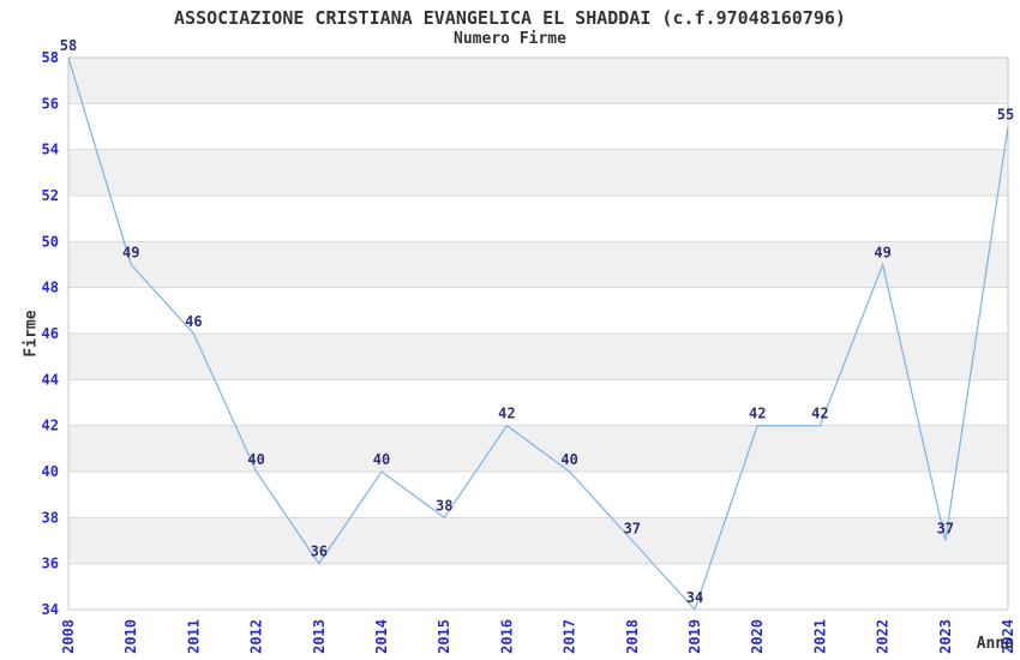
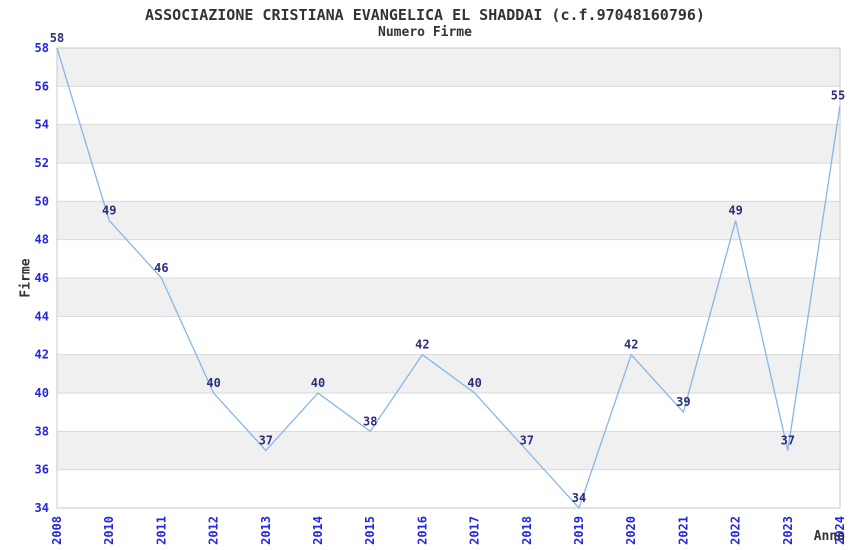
2013: 36 -> 37
2021: 42 -> 39
